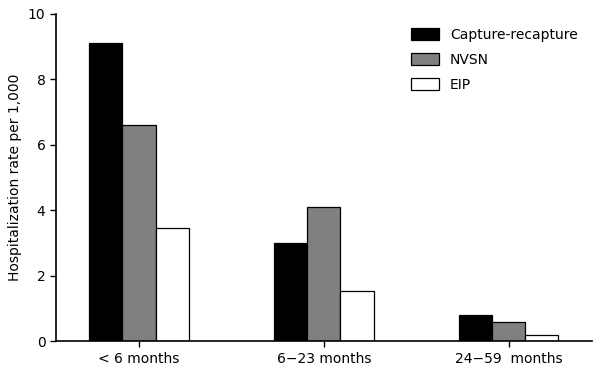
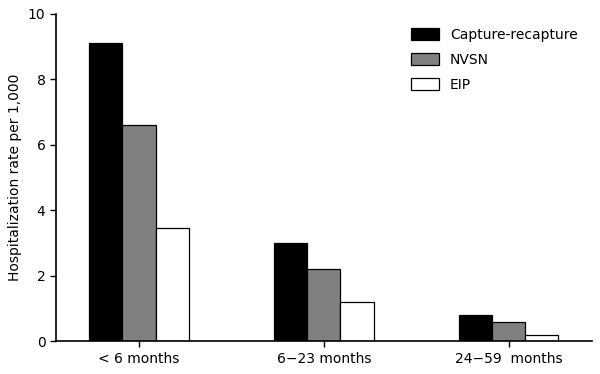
NVSN/6−23 months: 4.1 -> 2.2
EIP/6−23 months: 1.55 -> 1.20
